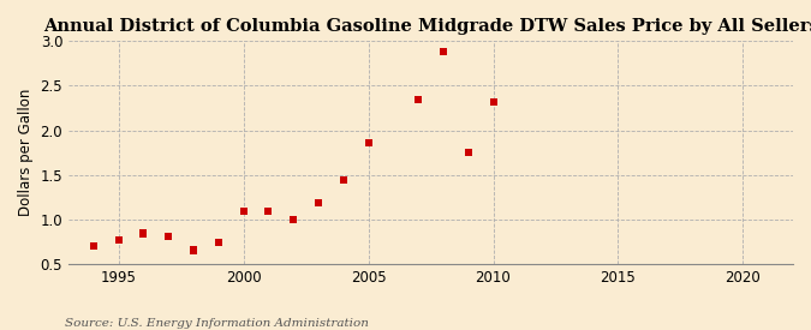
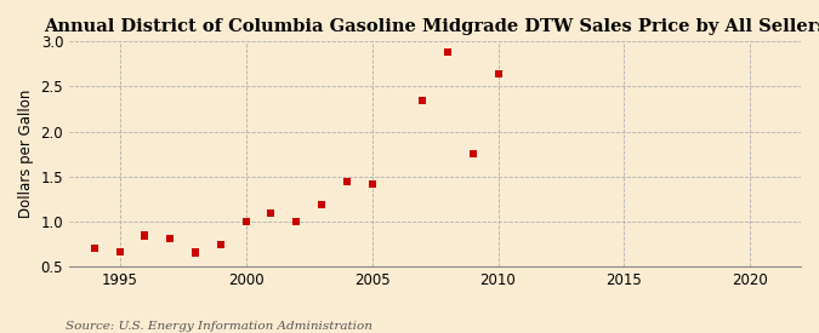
1995: 0.77 -> 0.66
2000: 1.09 -> 1.00
2005: 1.86 -> 1.42
2010: 2.32 -> 2.64
